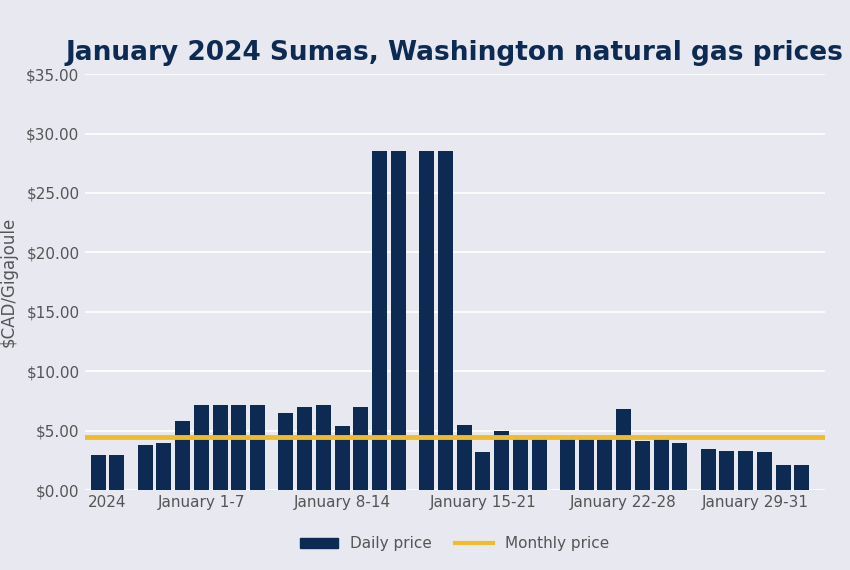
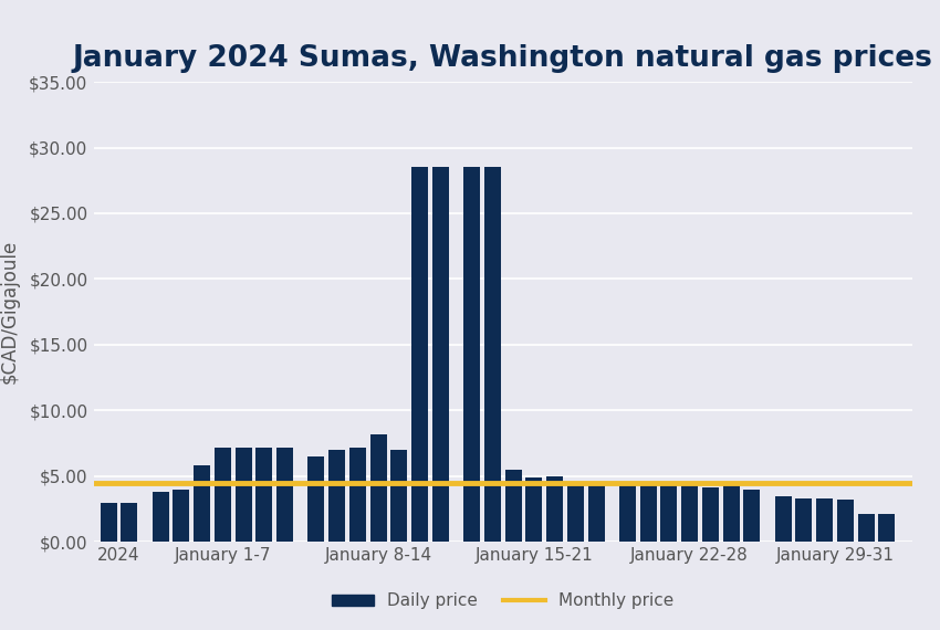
January 8-14: $5.4 -> $8.2
January 15-21: $3.2 -> $4.9
January 22-28: $6.8 -> $4.4
